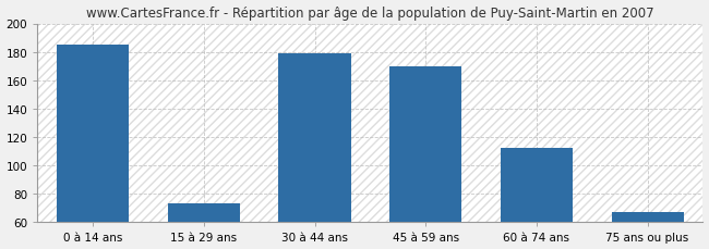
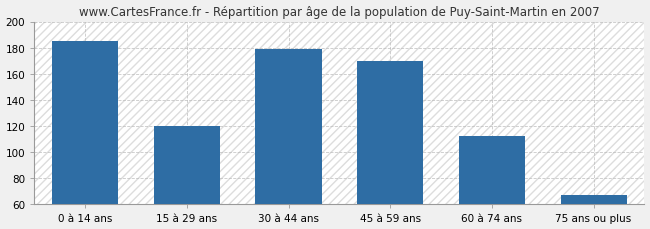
15 à 29 ans: 73 -> 120
